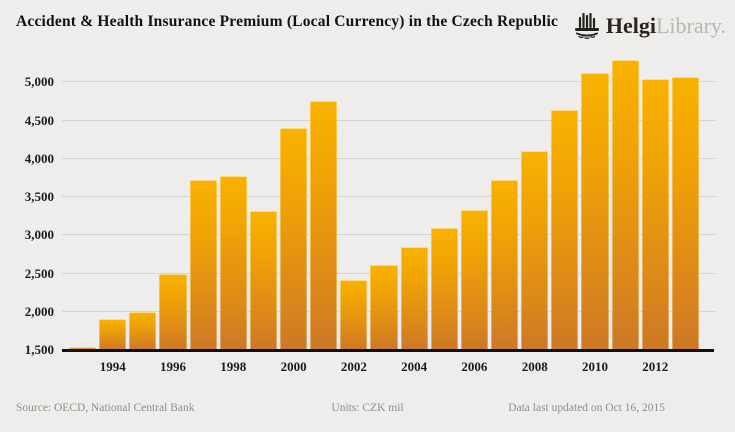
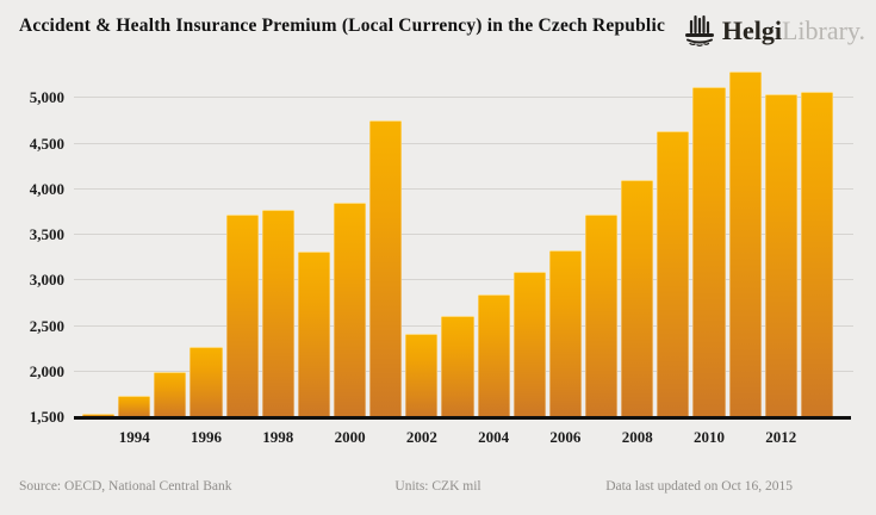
1994: 1900 -> 1700
1996: 2500 -> 2300
2000: 4400 -> 3900
